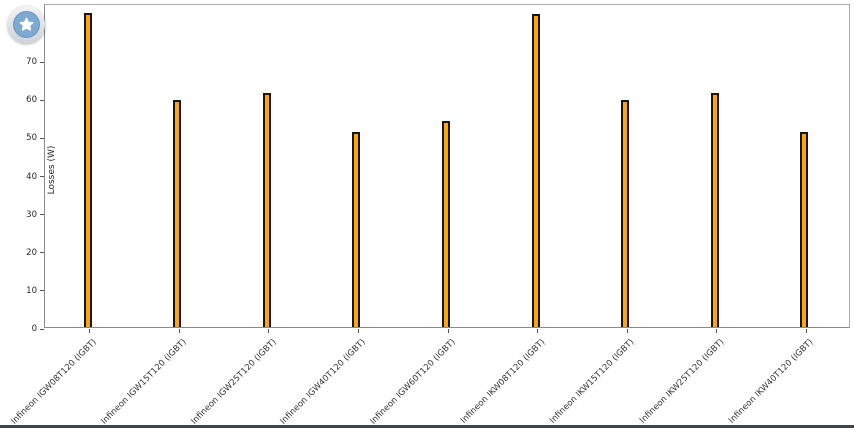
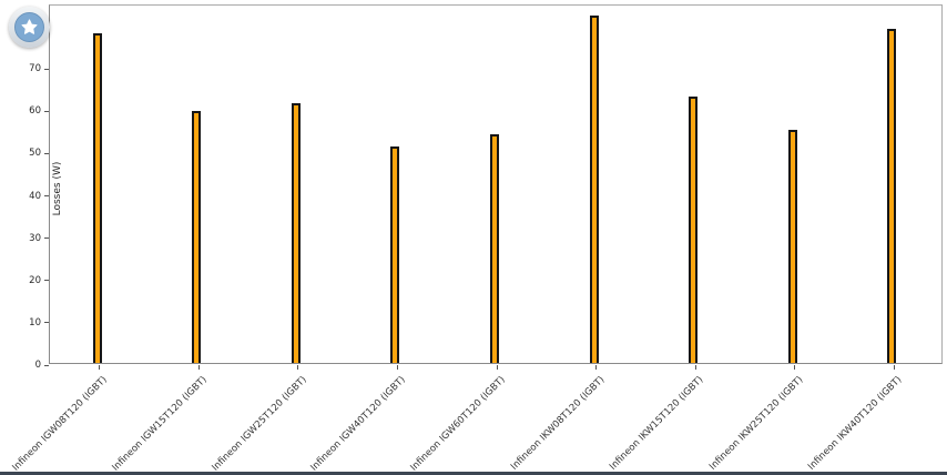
Infineon IGW08T120 (IGBT): 82 -> 78
Infineon IKW15T120 (IGBT): 60 -> 63
Infineon IKW25T120 (IGBT): 62 -> 55
Infineon IKW40T120 (IGBT): 51 -> 79
